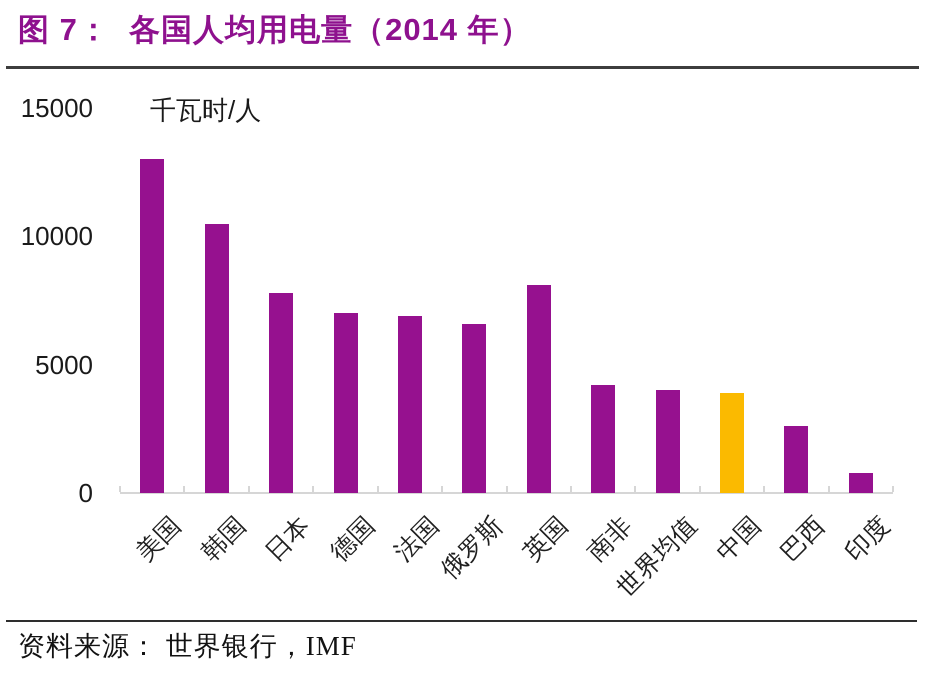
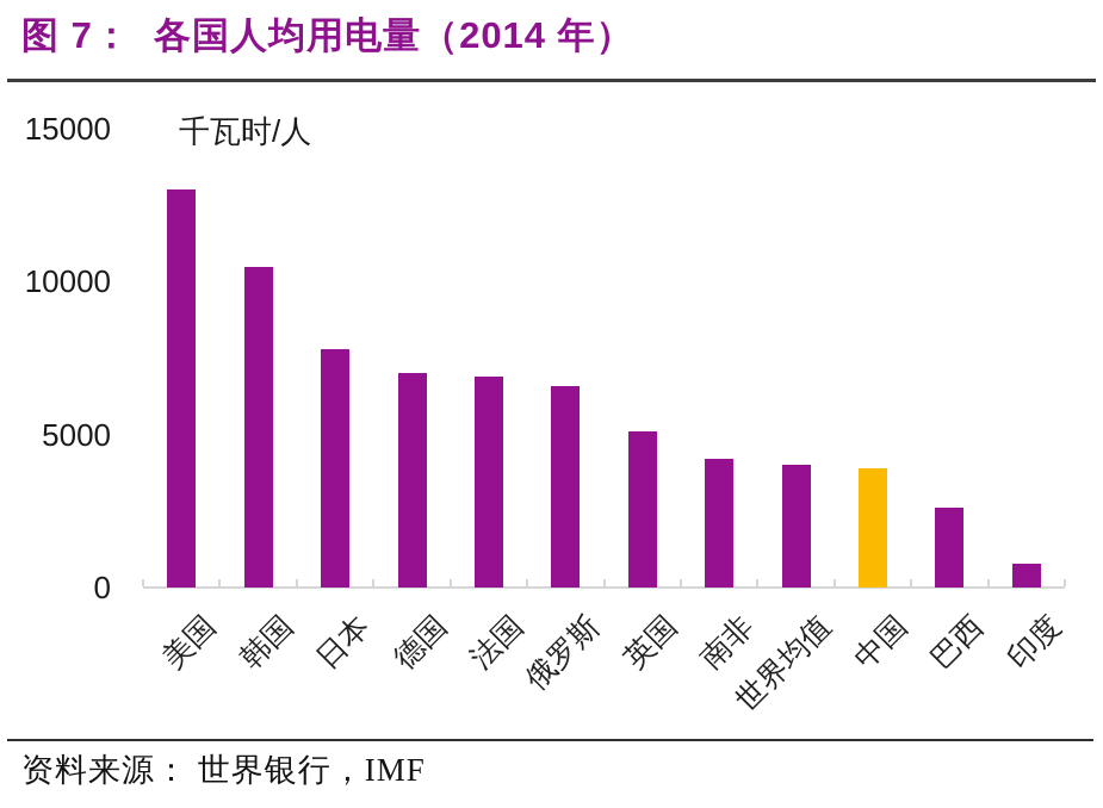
英国: 8100 -> 5100
